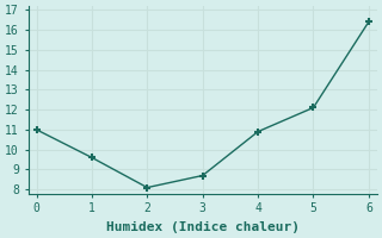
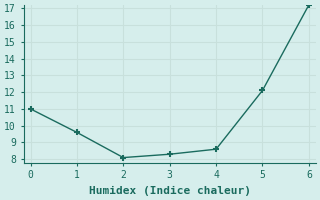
3: 8.7 -> 8.3
4: 10.9 -> 8.6
6: 16.4 -> 17.2
